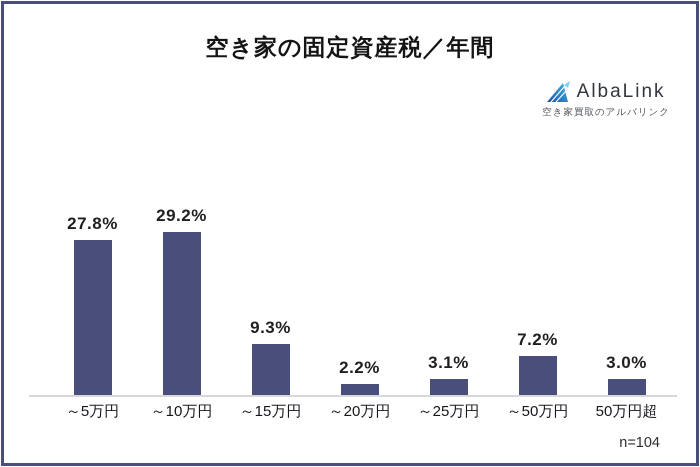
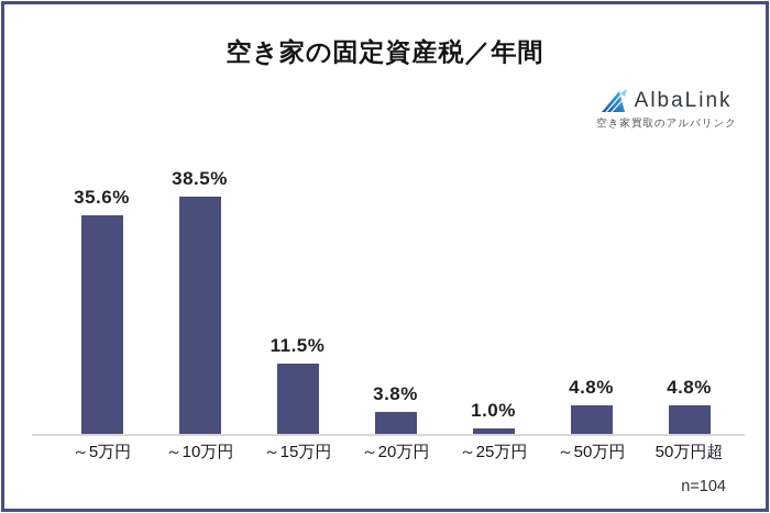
～5万円: 27.8% -> 35.6%
～10万円: 29.2% -> 38.5%
～15万円: 9.3% -> 11.5%
～20万円: 2.2% -> 3.8%
～25万円: 3.1% -> 1.0%
～50万円: 7.2% -> 4.8%
50万円超: 3.0% -> 4.8%
